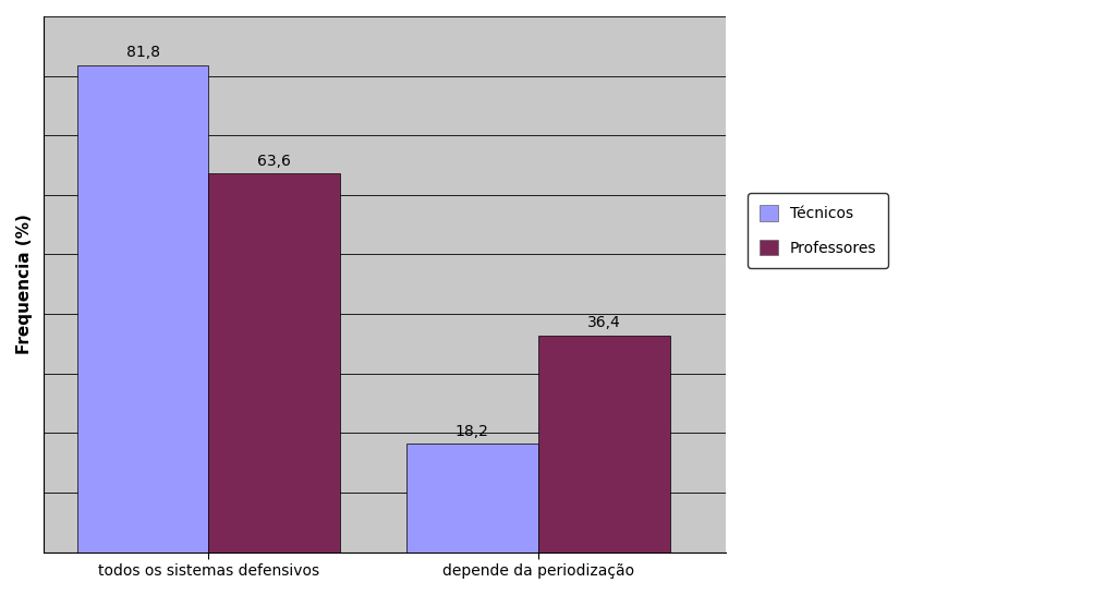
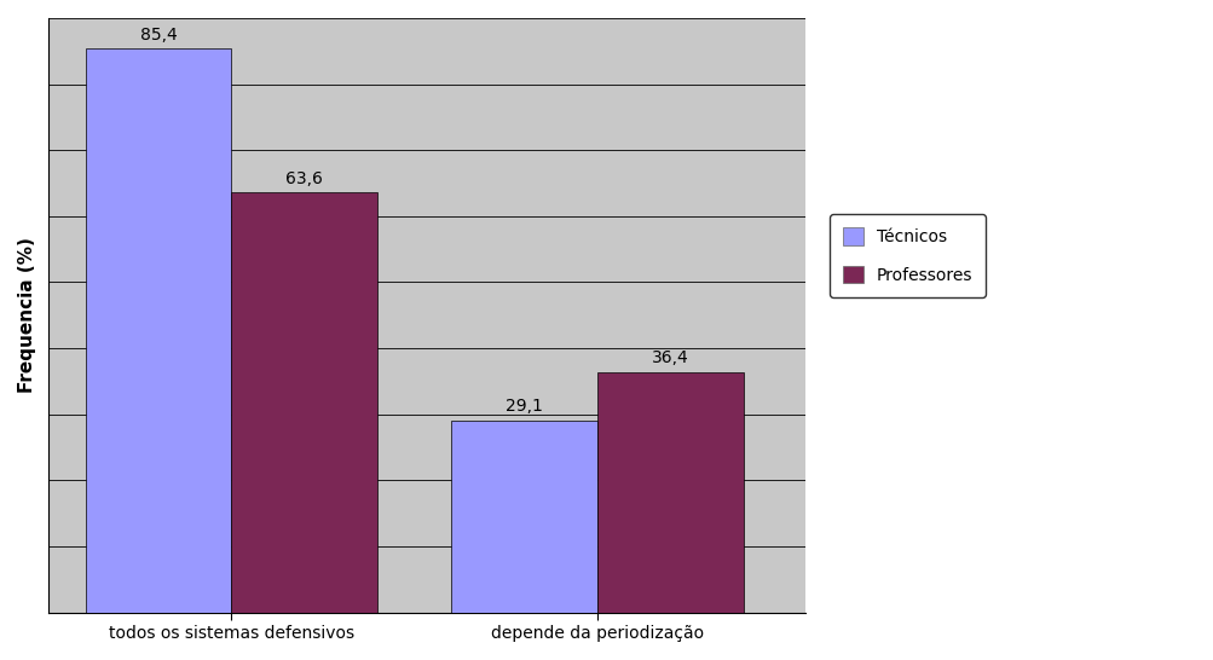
Técnicos/todos os sistemas defensivos: 81,8 -> 85,4
Técnicos/depende da periodização: 18,2 -> 29,1
